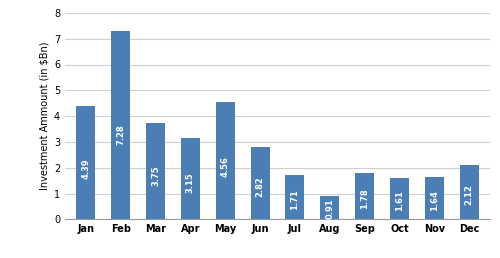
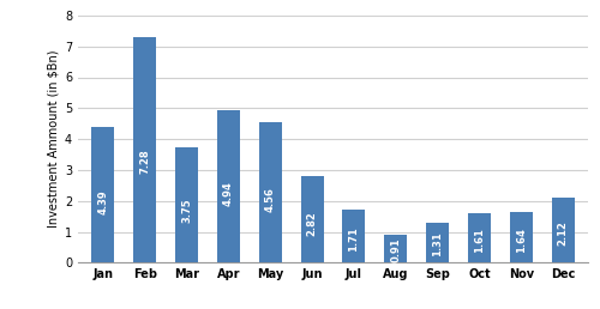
Apr: 3.15 -> 4.94
Sep: 1.78 -> 1.31
